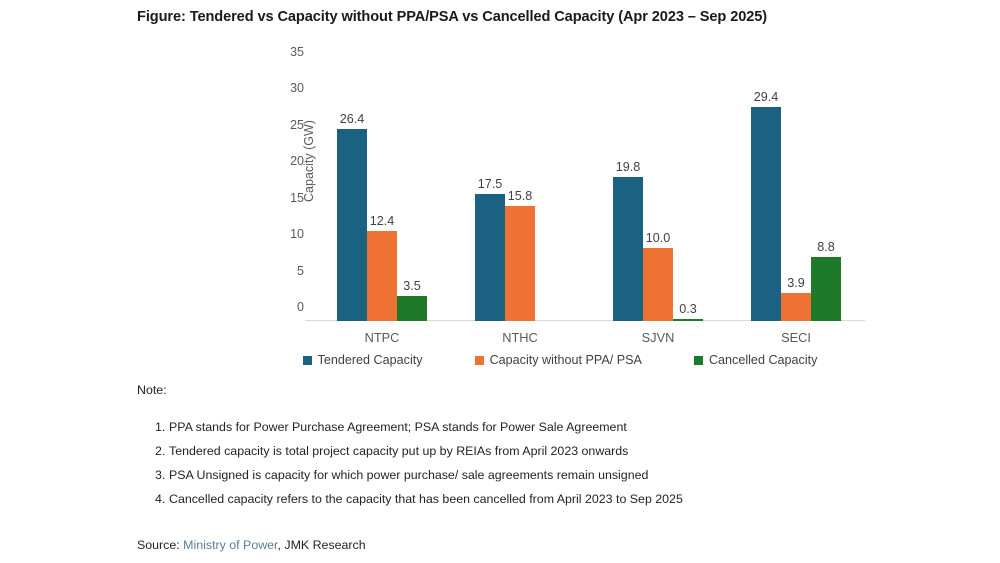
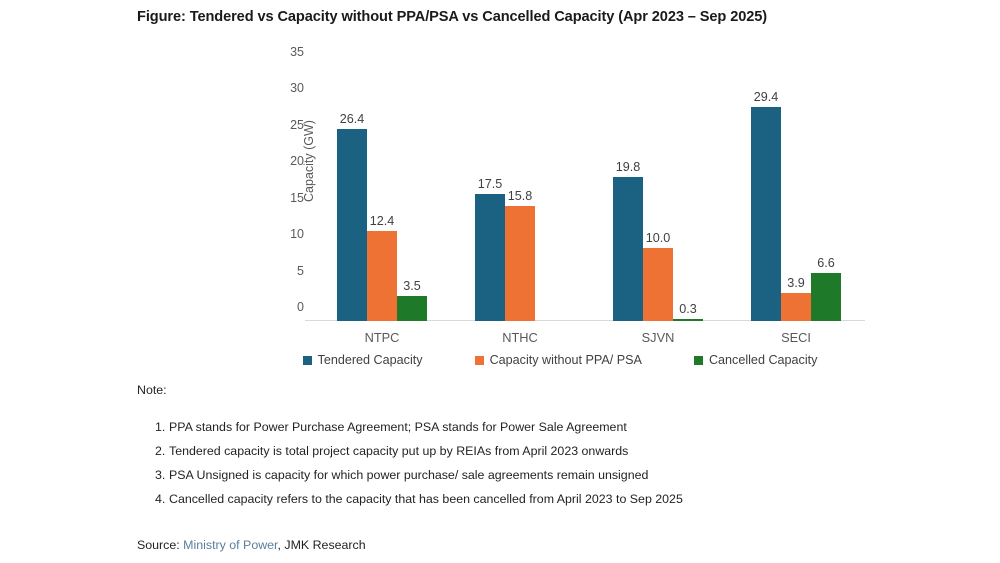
Cancelled Capacity/SECI: 8.8 -> 6.6
